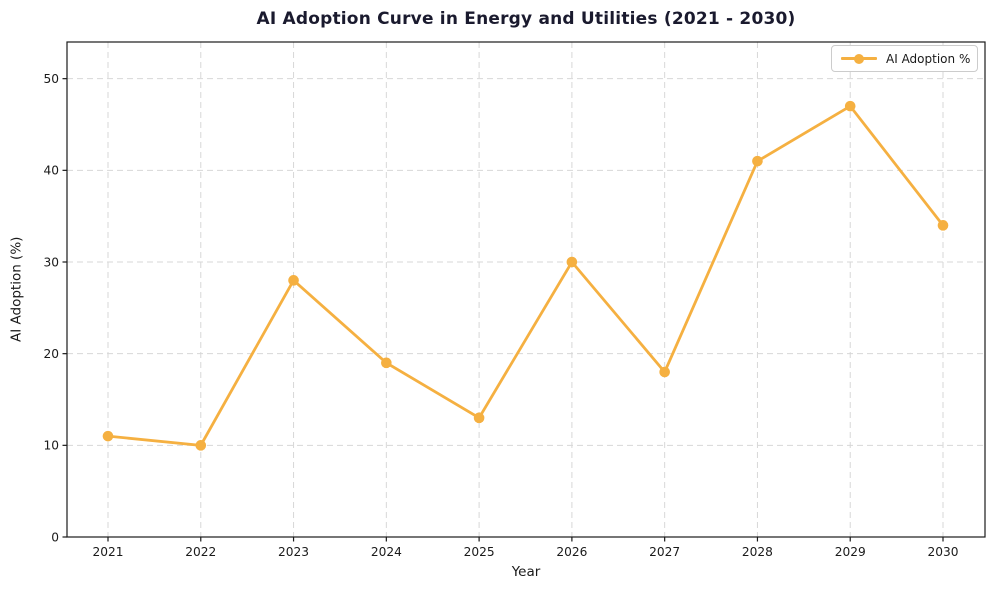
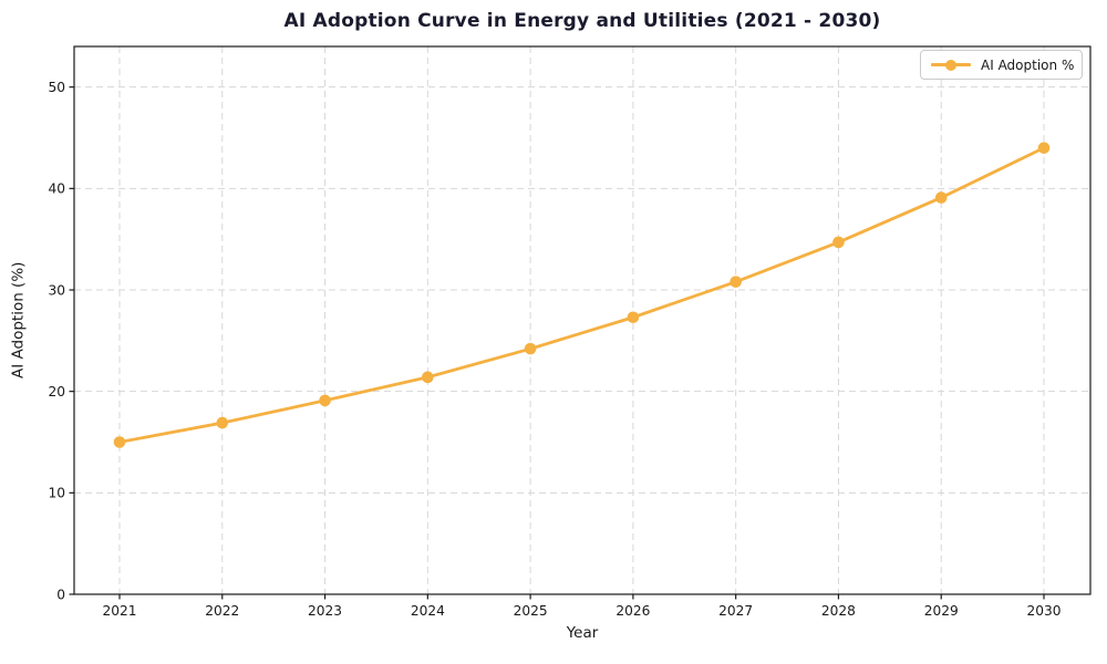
2021: 11 -> 15
2022: 10 -> 17
2023: 28 -> 19
2024: 19 -> 21
2025: 13 -> 24
2026: 30 -> 27
2027: 18 -> 31
2028: 41 -> 35
2029: 47 -> 39
2030: 34 -> 44
